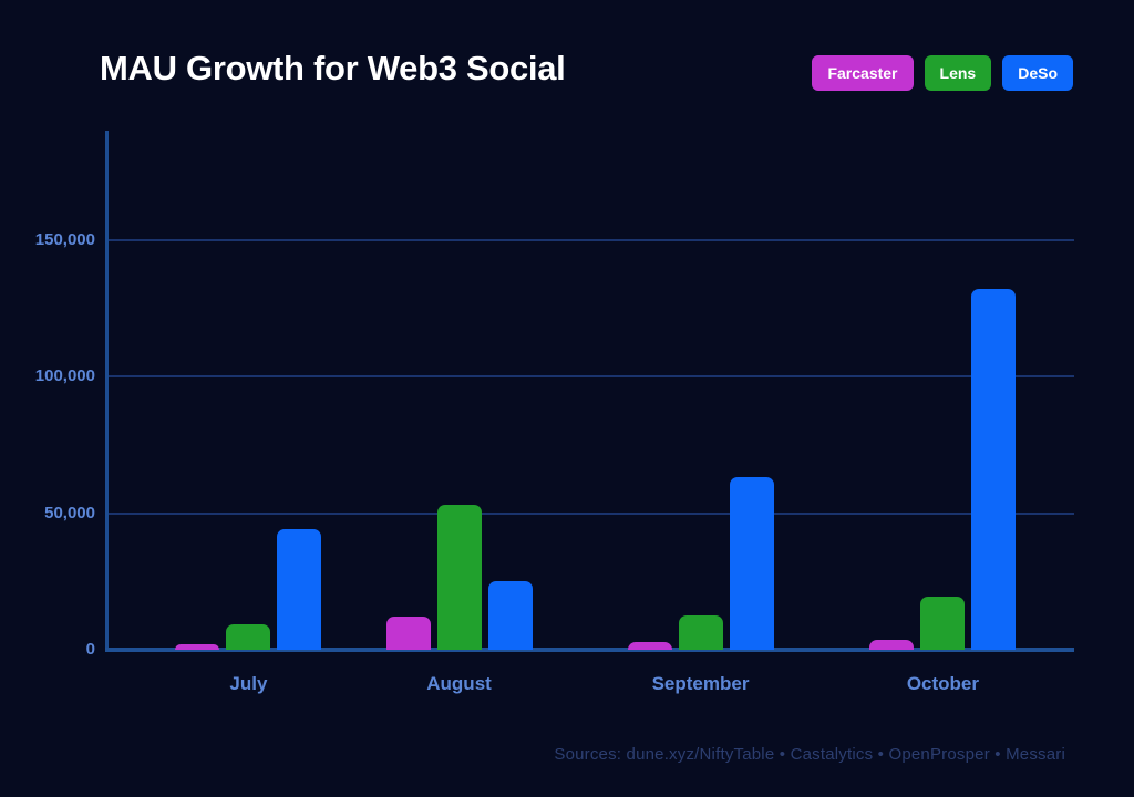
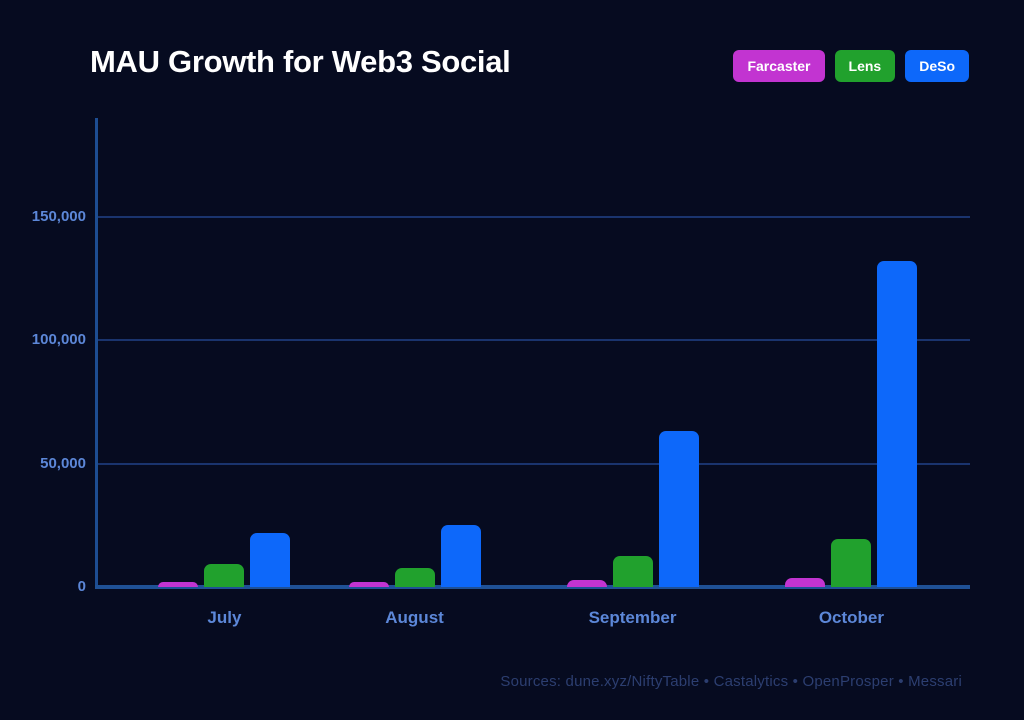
DeSo/July: 44000 -> 22000
Farcaster/August: 12000 -> 2000
Lens/August: 53000 -> 8000
